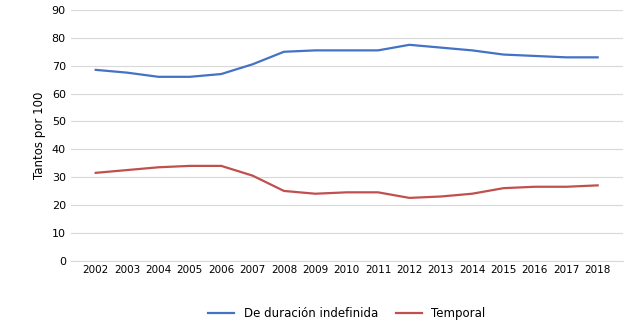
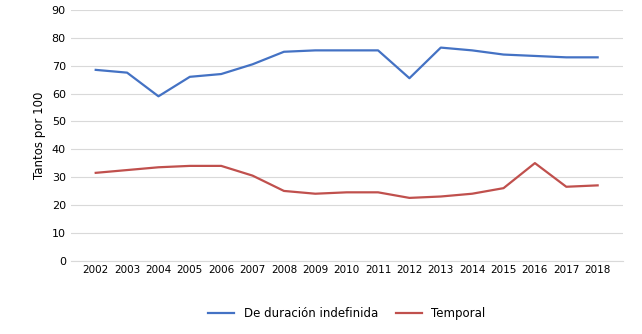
De duración indefinida/2004: 66.0 -> 59.0
De duración indefinida/2012: 77.5 -> 65.5
Temporal/2016: 26.5 -> 35.0
